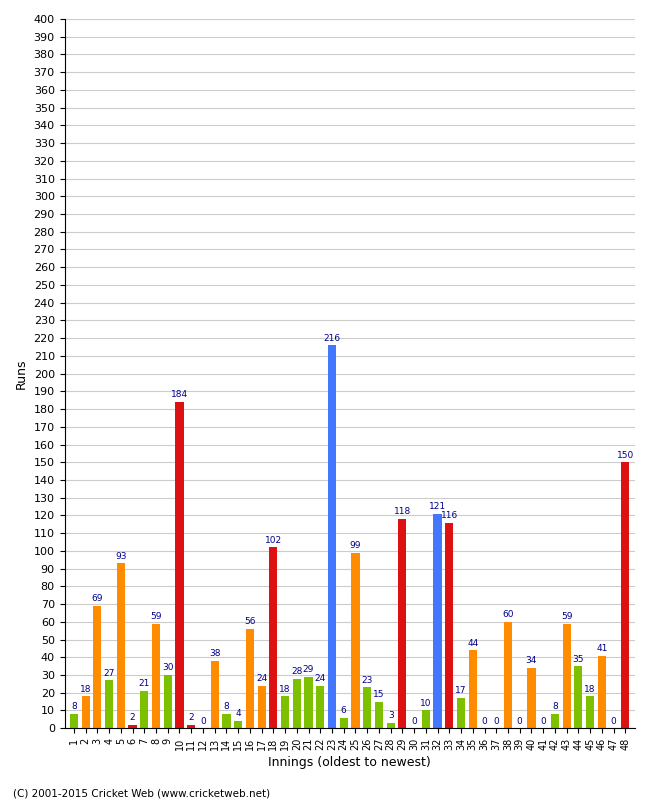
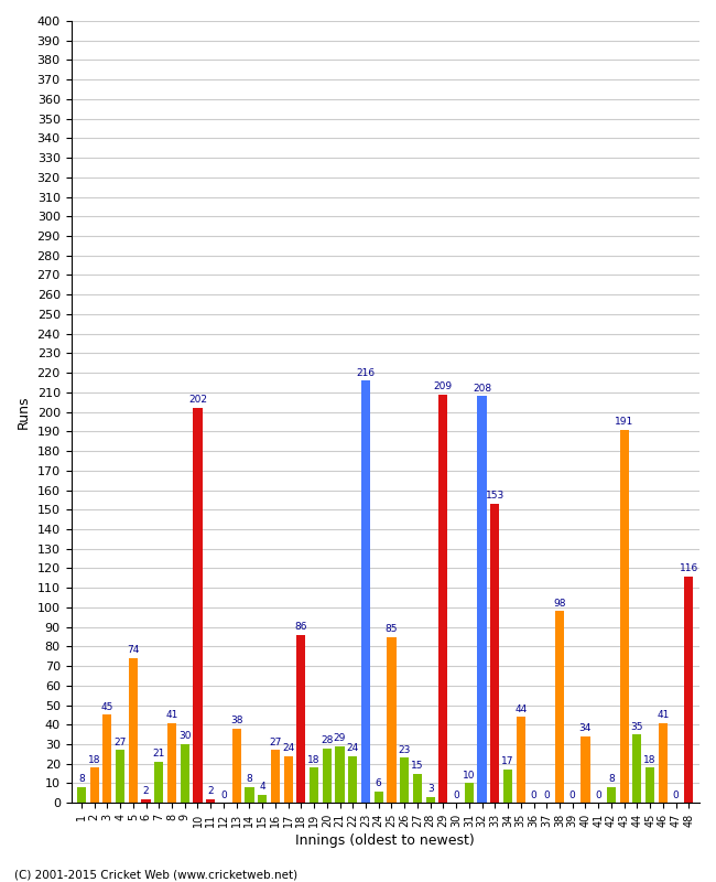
3: 69 -> 45
5: 93 -> 74
8: 59 -> 41
10: 184 -> 202
16: 56 -> 27
18: 102 -> 86
25: 99 -> 85
29: 118 -> 209
32: 121 -> 208
33: 116 -> 153
38: 60 -> 98
43: 59 -> 191
48: 150 -> 116
